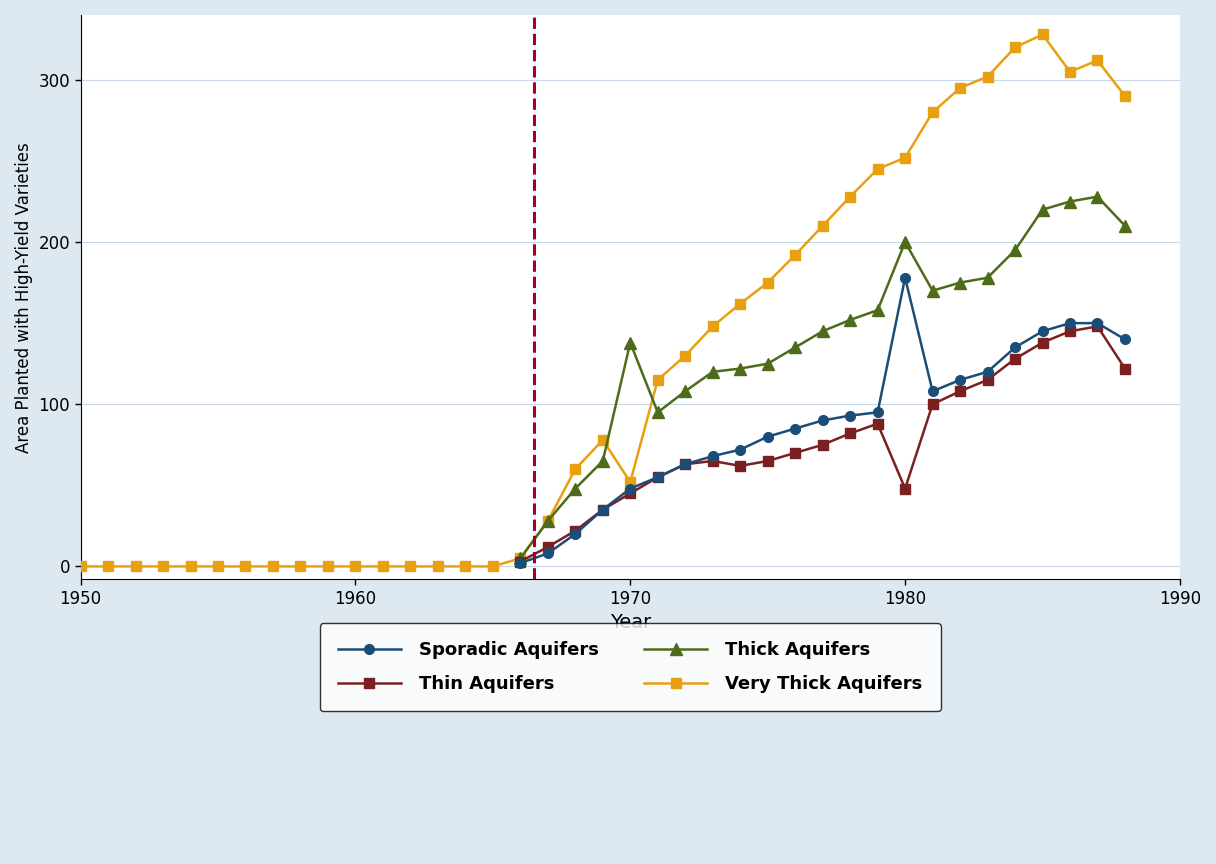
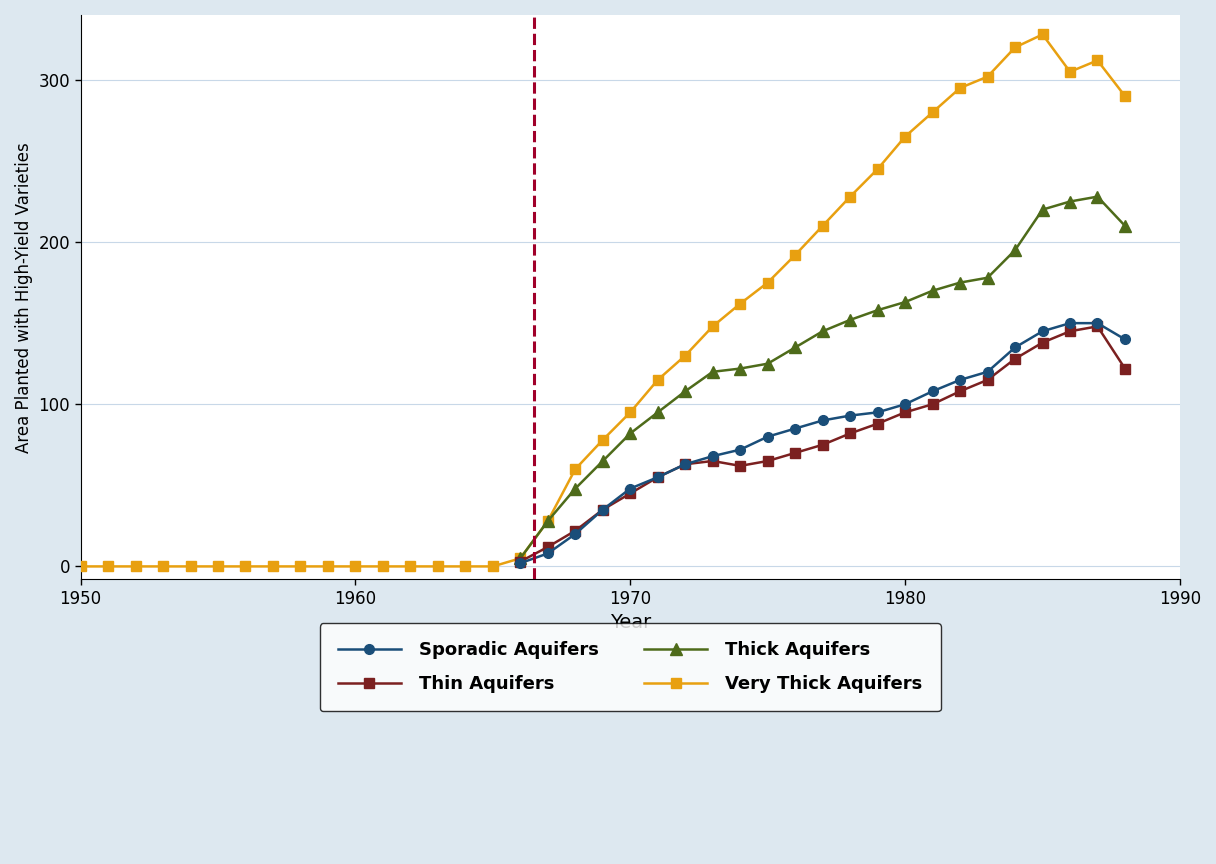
Thick Aquifers/1970: 138 -> 82
Very Thick Aquifers/1970: 52 -> 95
Sporadic Aquifers/1980: 178 -> 100
Thin Aquifers/1980: 48 -> 95
Thick Aquifers/1980: 200 -> 163
Very Thick Aquifers/1980: 252 -> 265
